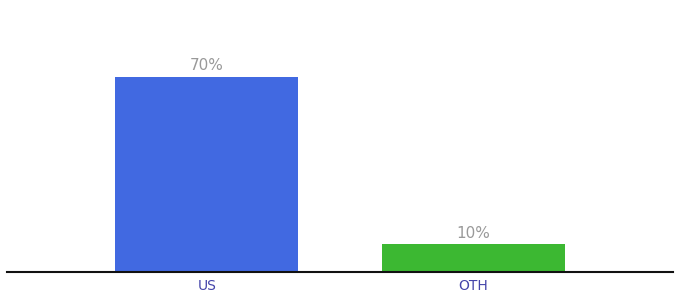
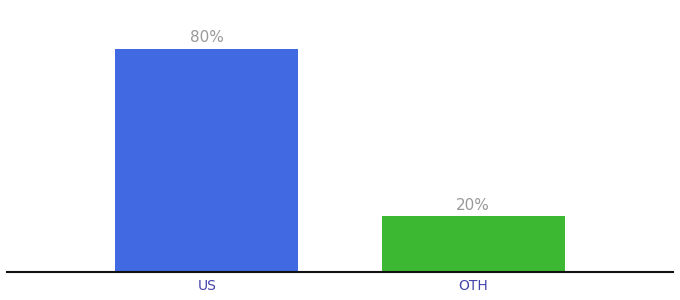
US: 70% -> 80%
OTH: 10% -> 20%
